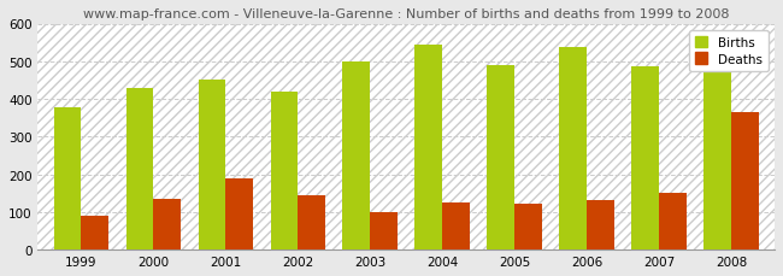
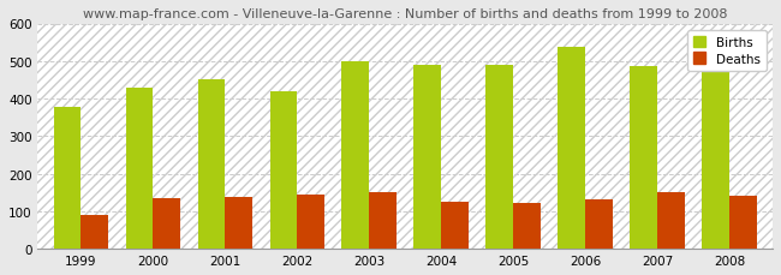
Deaths/2001: 190 -> 137
Deaths/2003: 100 -> 150
Births/2004: 545 -> 490
Deaths/2008: 365 -> 140
